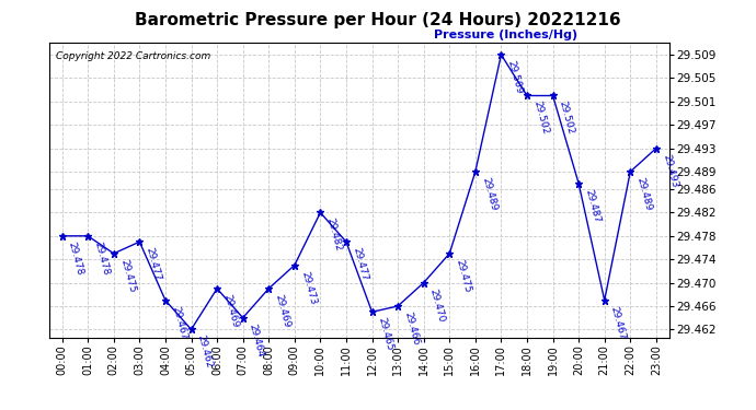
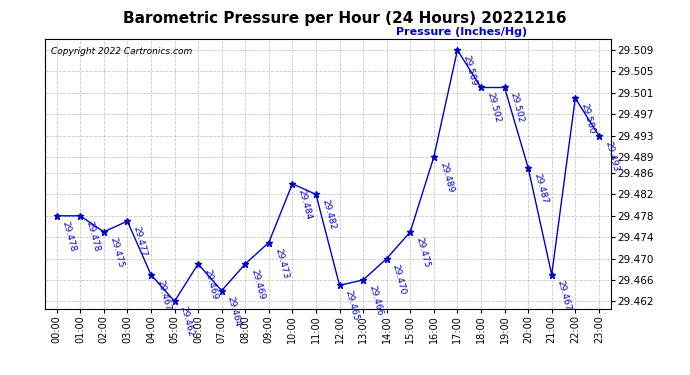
10:00: 29.482 -> 29.484
11:00: 29.477 -> 29.482
22:00: 29.489 -> 29.500
